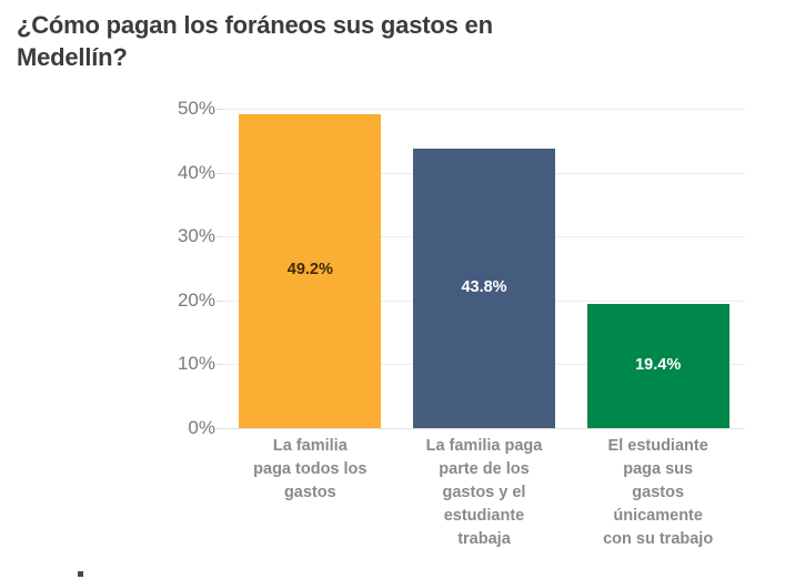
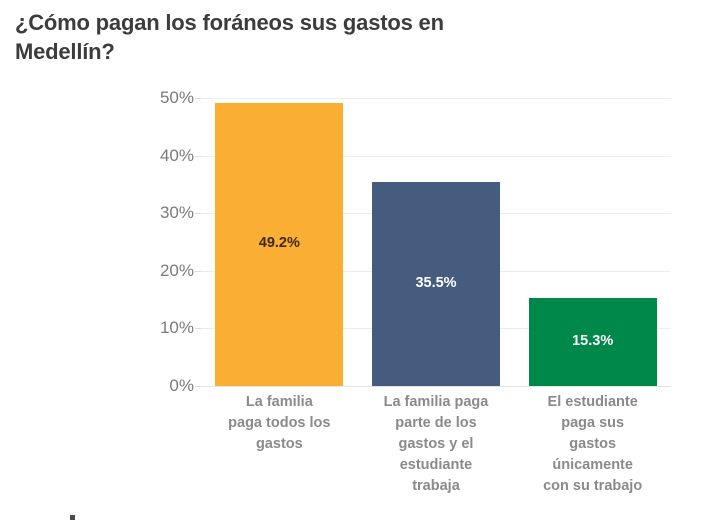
La familia paga parte de los gastos y el estudiante trabaja: 43.8% -> 35.5%
El estudiante paga sus gastos únicamente con su trabajo: 19.4% -> 15.3%
